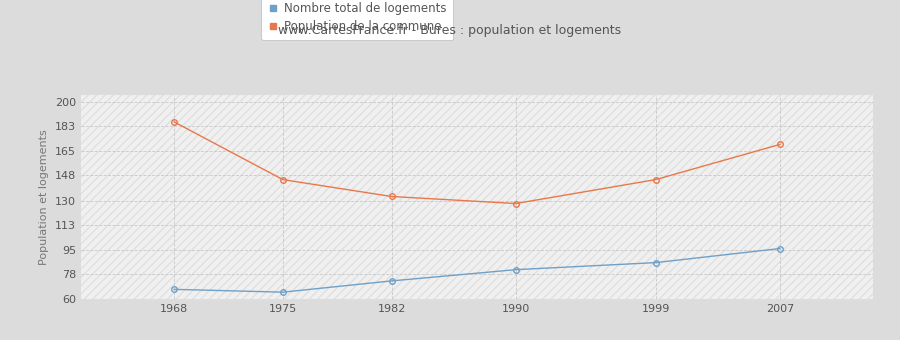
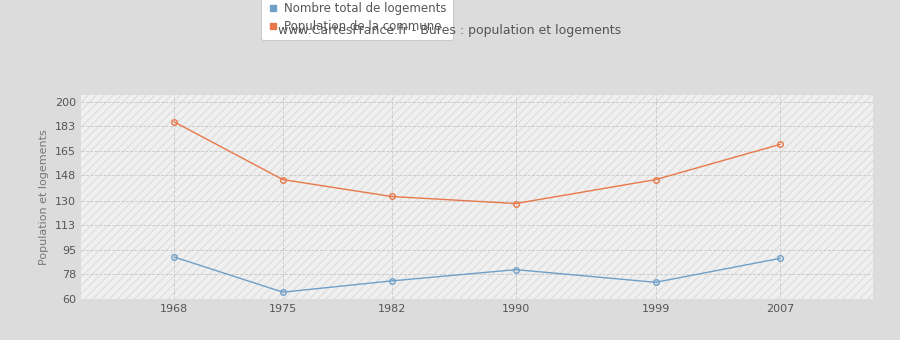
Nombre total de logements/1968: 67 -> 90
Nombre total de logements/1999: 86 -> 72
Nombre total de logements/2007: 96 -> 89
